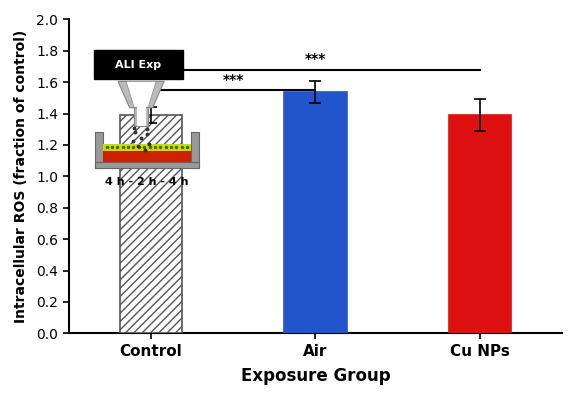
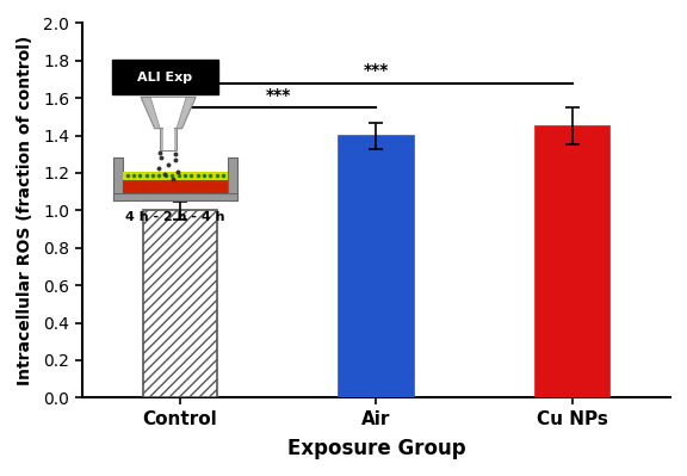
Control: 1.39 -> 1.00
Air: 1.54 -> 1.40
Cu NPs: 1.39 -> 1.45
